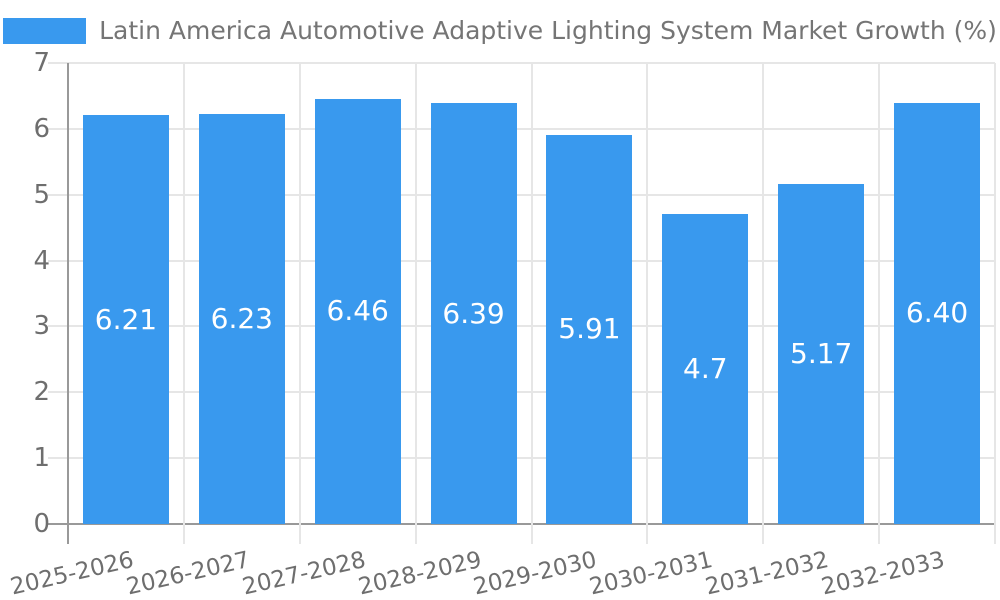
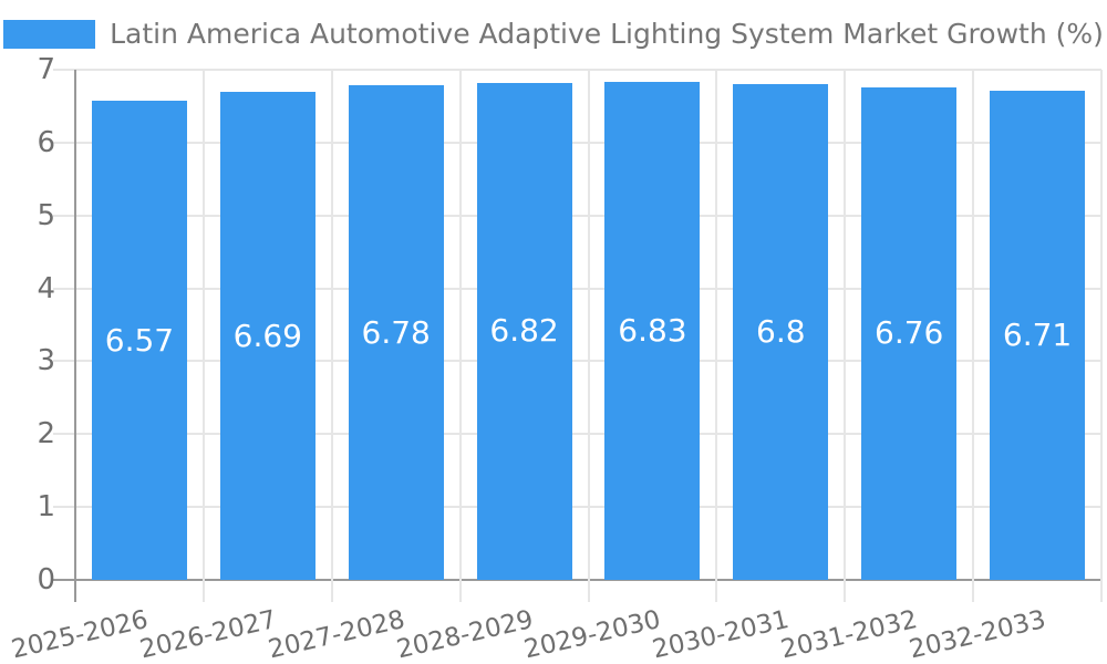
2025-2026: 6.21 -> 6.57
2026-2027: 6.23 -> 6.69
2027-2028: 6.46 -> 6.78
2028-2029: 6.39 -> 6.82
2029-2030: 5.91 -> 6.83
2030-2031: 4.7 -> 6.8
2031-2032: 5.17 -> 6.76
2032-2033: 6.40 -> 6.71
